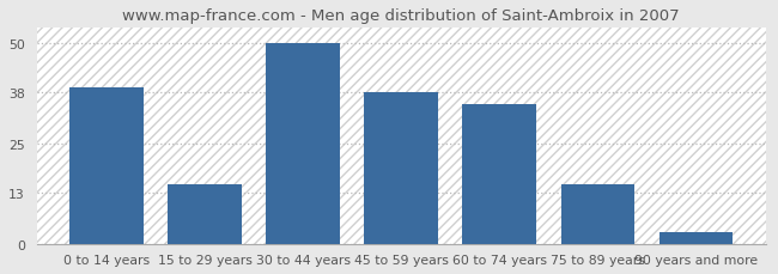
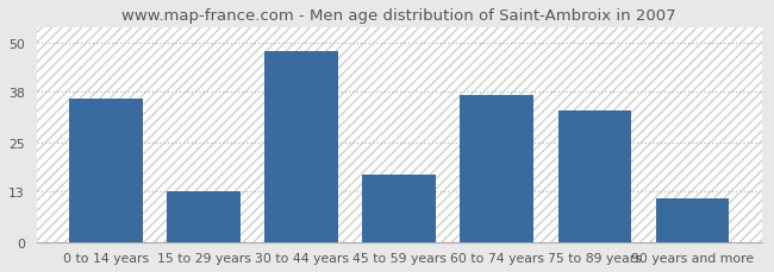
0 to 14 years: 39 -> 36
15 to 29 years: 15 -> 13
30 to 44 years: 50 -> 48
45 to 59 years: 38 -> 17
60 to 74 years: 35 -> 37
75 to 89 years: 15 -> 33
90 years and more: 3 -> 11
